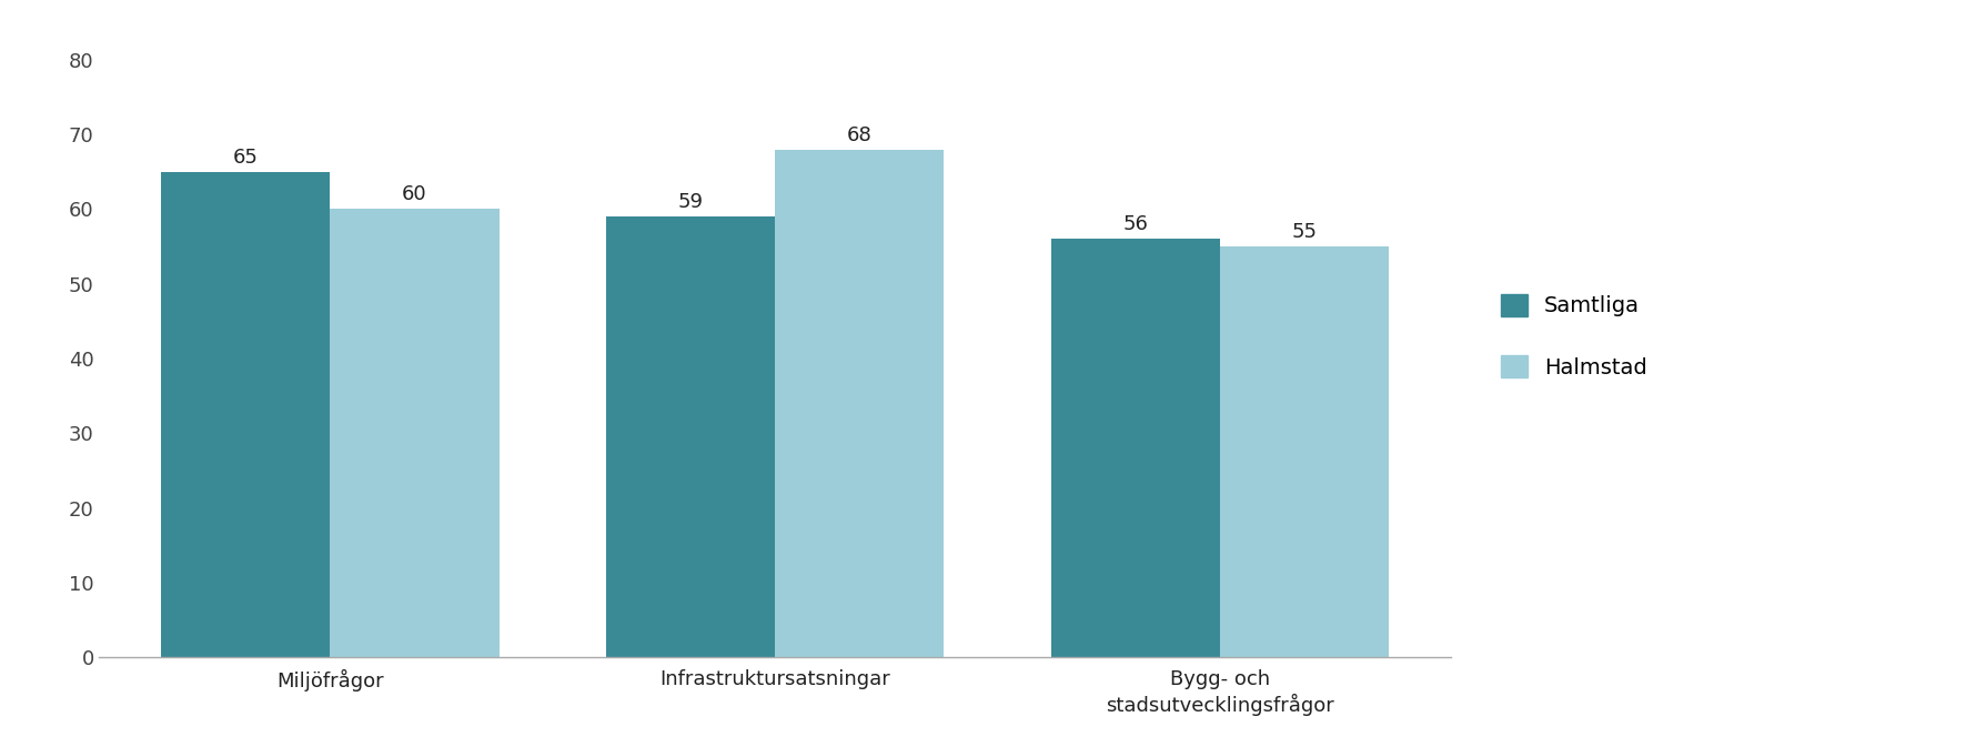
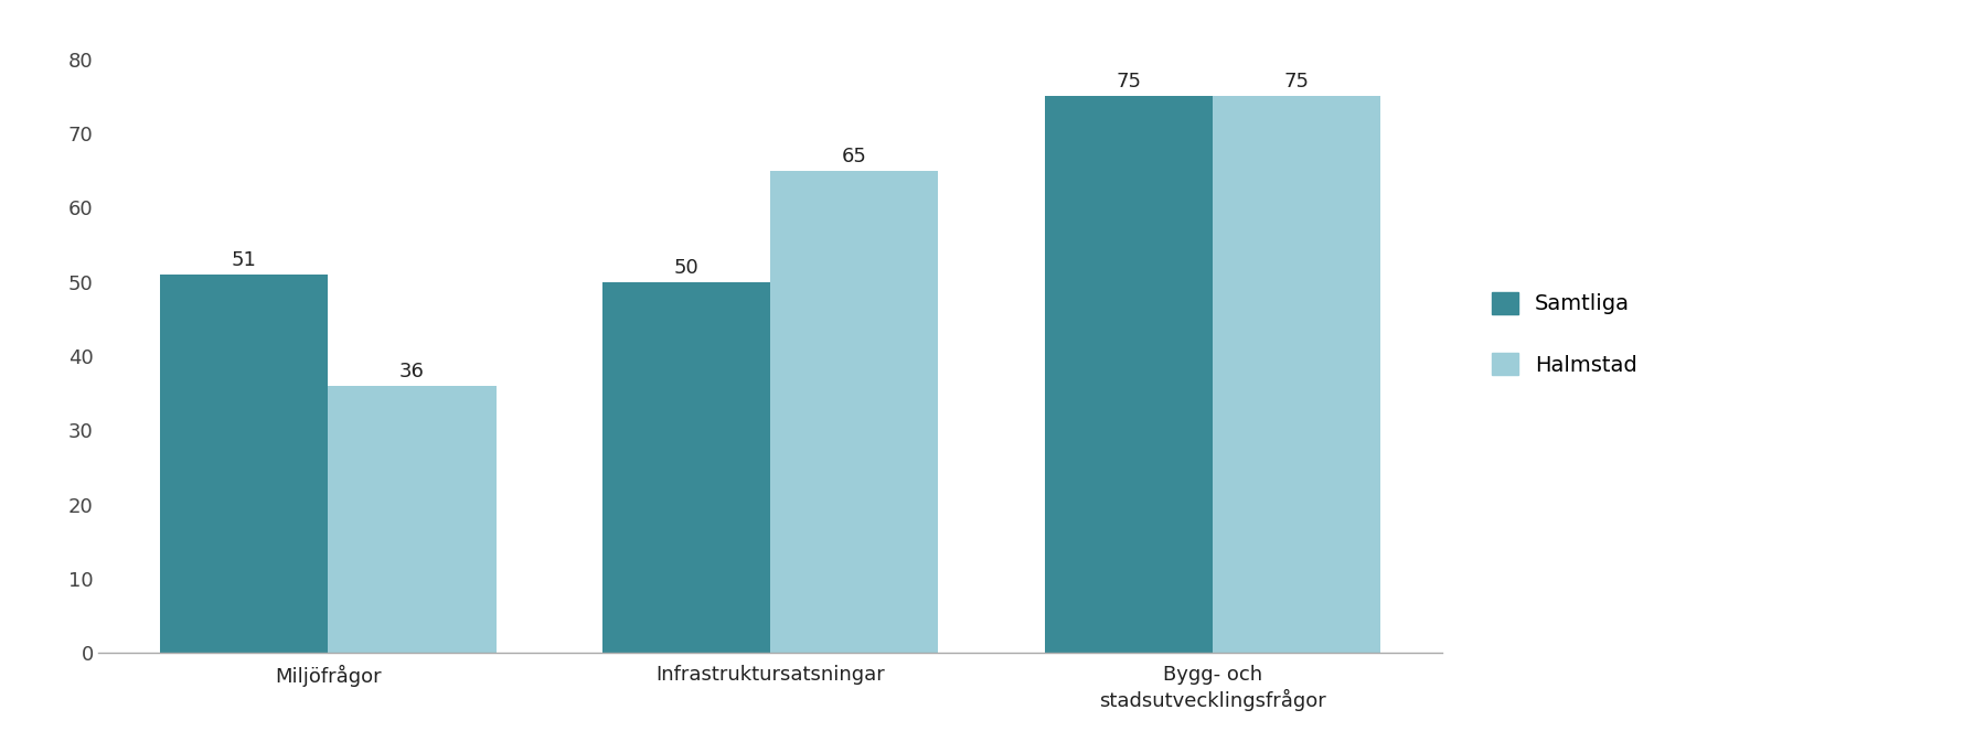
Samtliga/Miljöfrågor: 65 -> 51
Halmstad/Miljöfrågor: 60 -> 36
Samtliga/Infrastruktursatsningar: 59 -> 50
Halmstad/Infrastruktursatsningar: 68 -> 65
Samtliga/Bygg- och stadsutvecklingsfrågor: 56 -> 75
Halmstad/Bygg- och stadsutvecklingsfrågor: 55 -> 75
